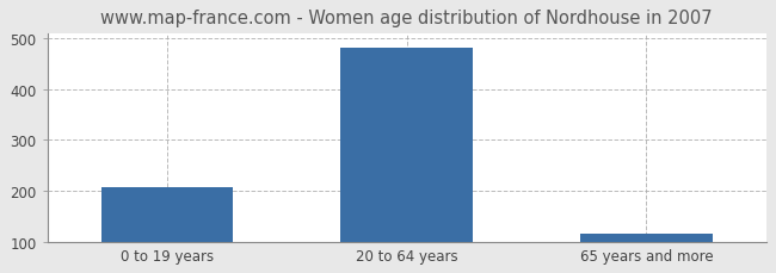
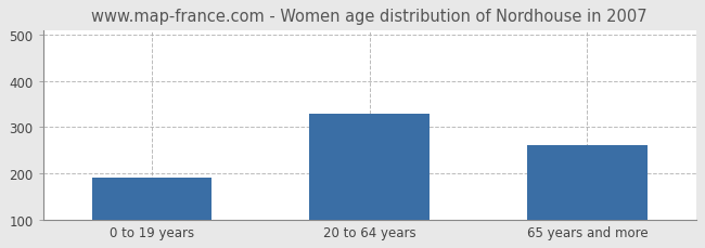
0 to 19 years: 207 -> 190
20 to 64 years: 482 -> 330
65 years and more: 117 -> 260
